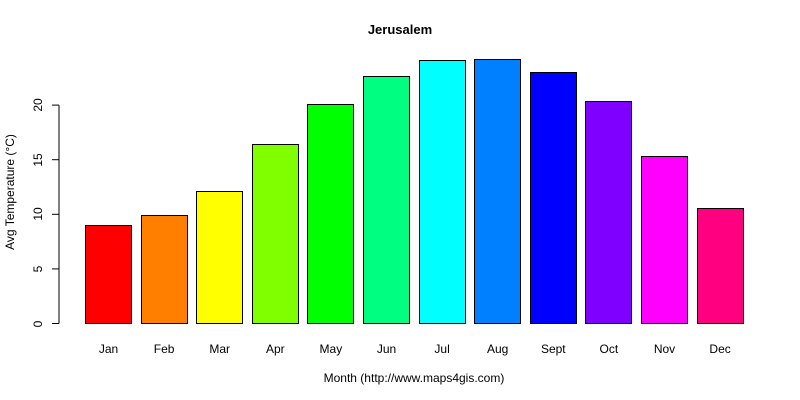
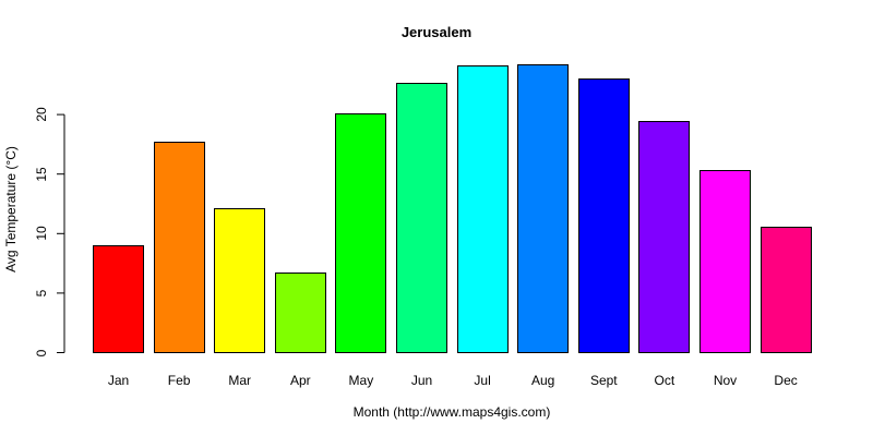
Feb: 9.9 -> 17.7
Apr: 16.4 -> 6.7
Oct: 20.4 -> 19.5
